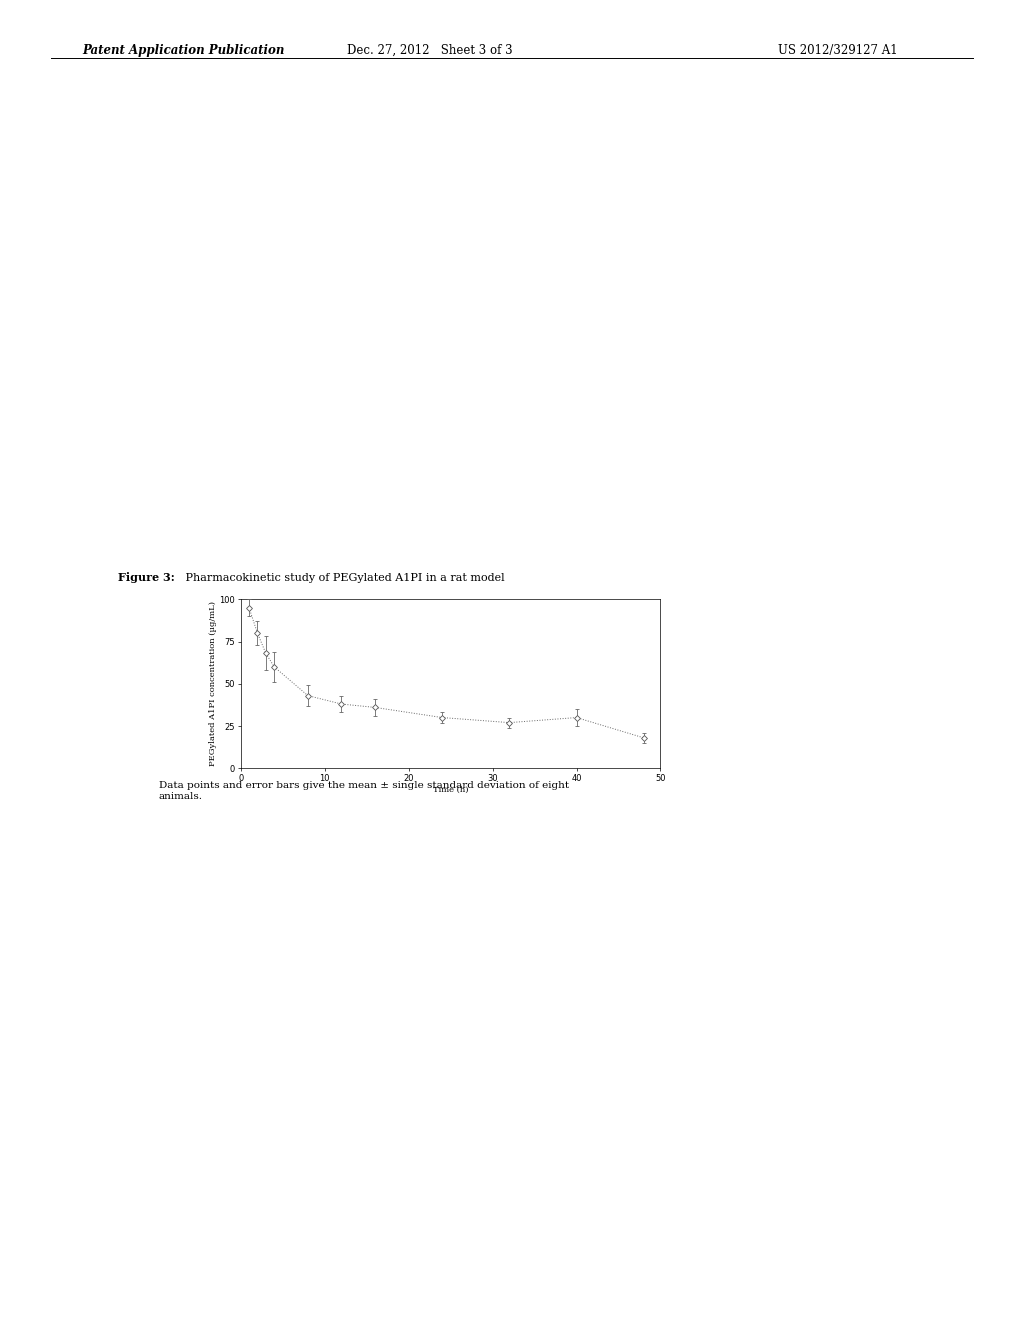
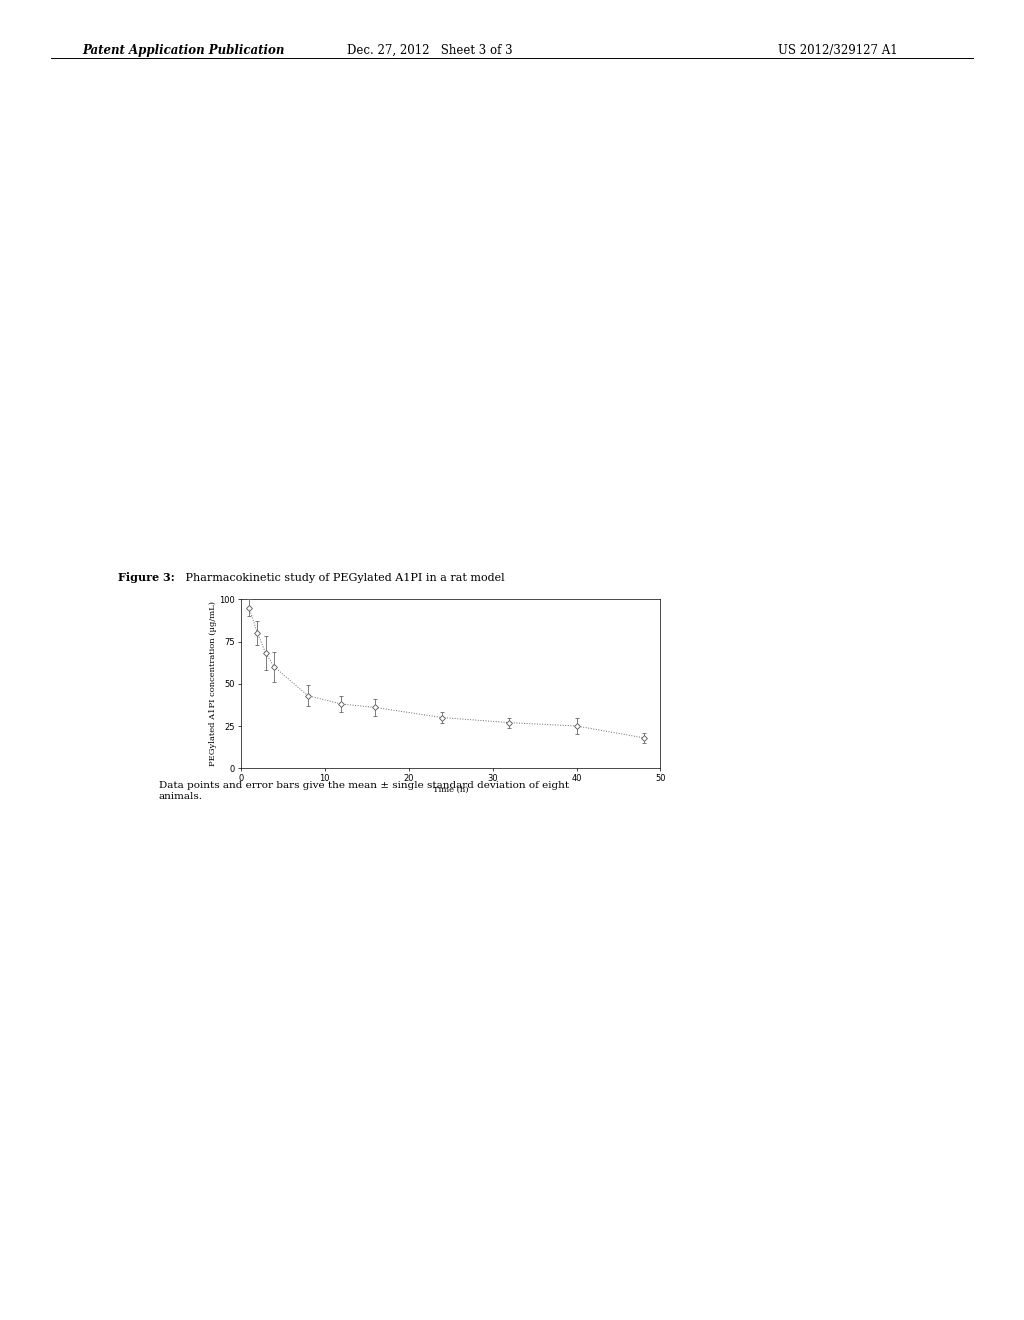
40: 30 -> 25
